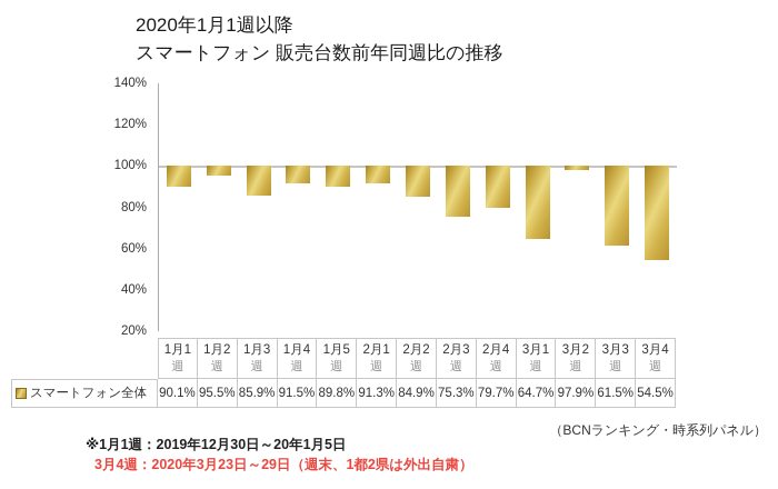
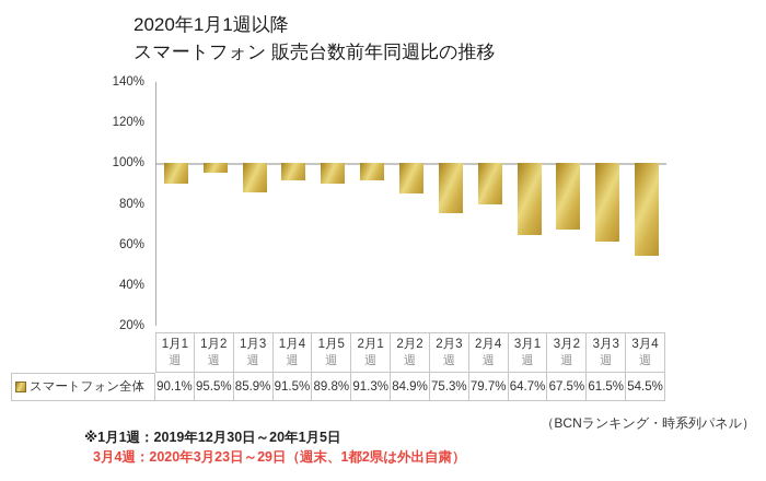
3月2週: 97.9% -> 67.5%
